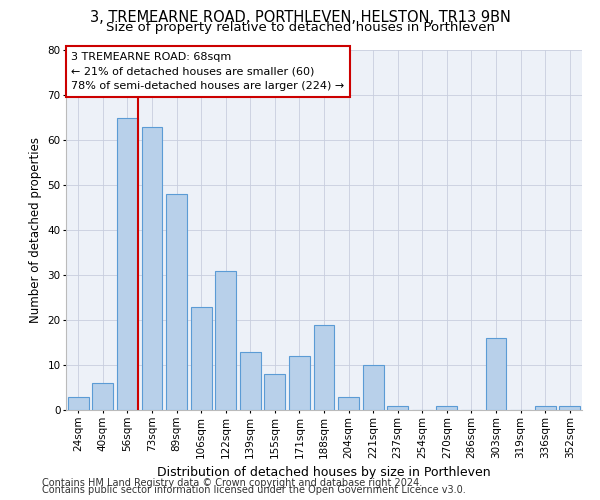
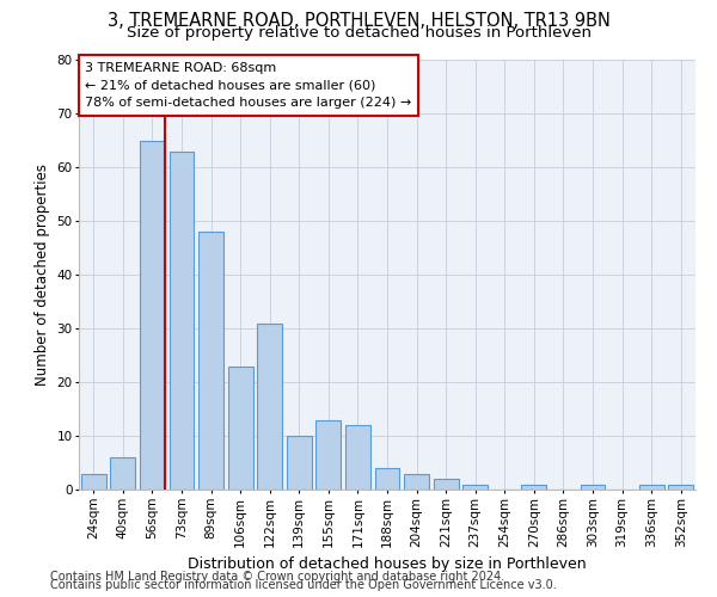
139sqm: 13 -> 10
155sqm: 8 -> 13
188sqm: 19 -> 4
221sqm: 10 -> 2
303sqm: 16 -> 1
